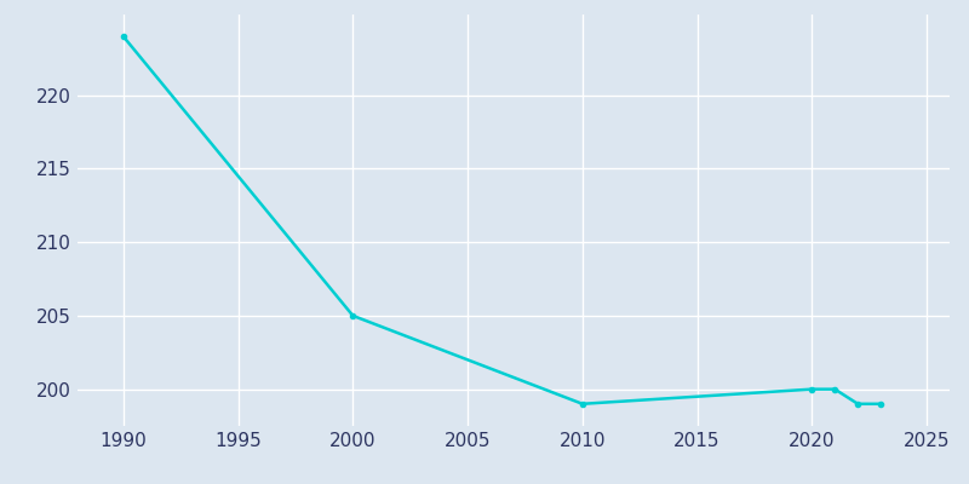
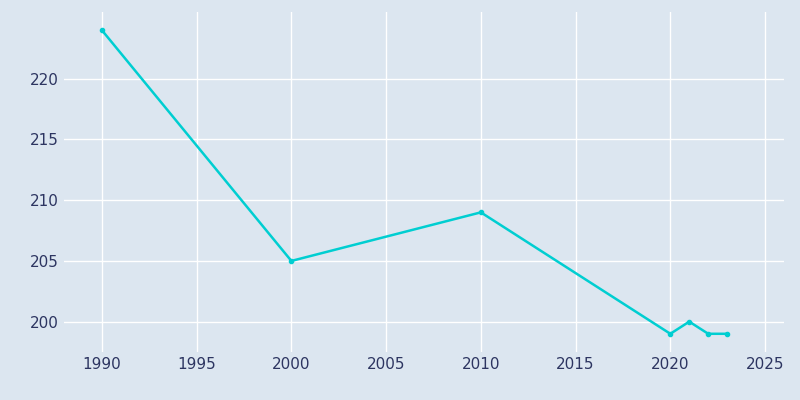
2010: 199 -> 209
2020: 200 -> 199
